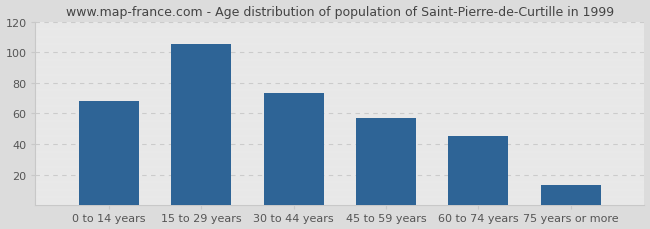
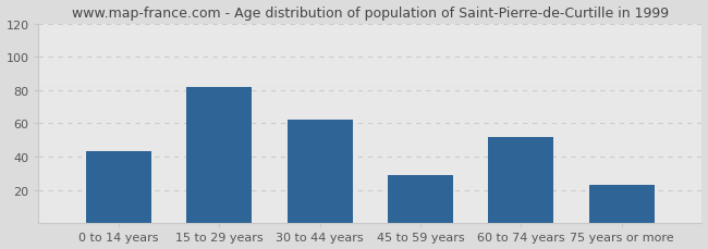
0 to 14 years: 68 -> 43
15 to 29 years: 105 -> 82
30 to 44 years: 73 -> 62
45 to 59 years: 57 -> 29
60 to 74 years: 45 -> 52
75 years or more: 13 -> 23
